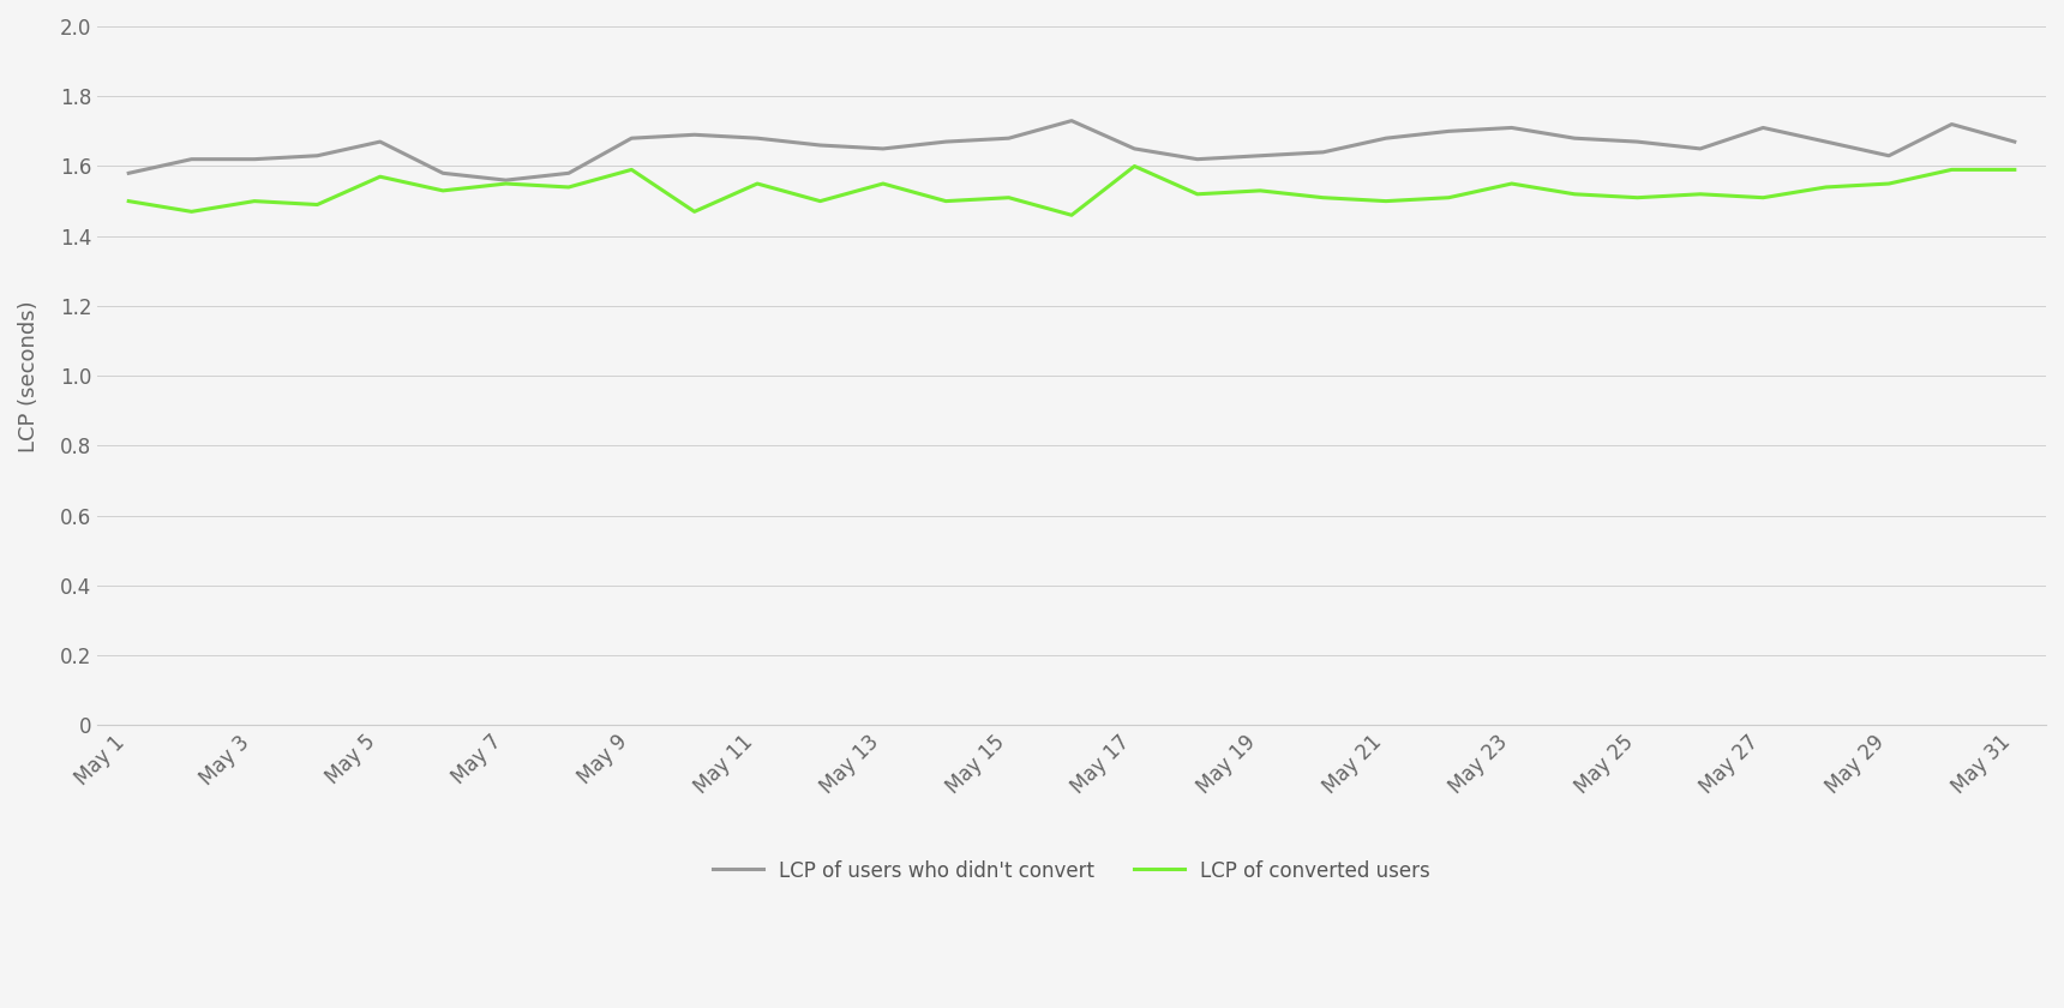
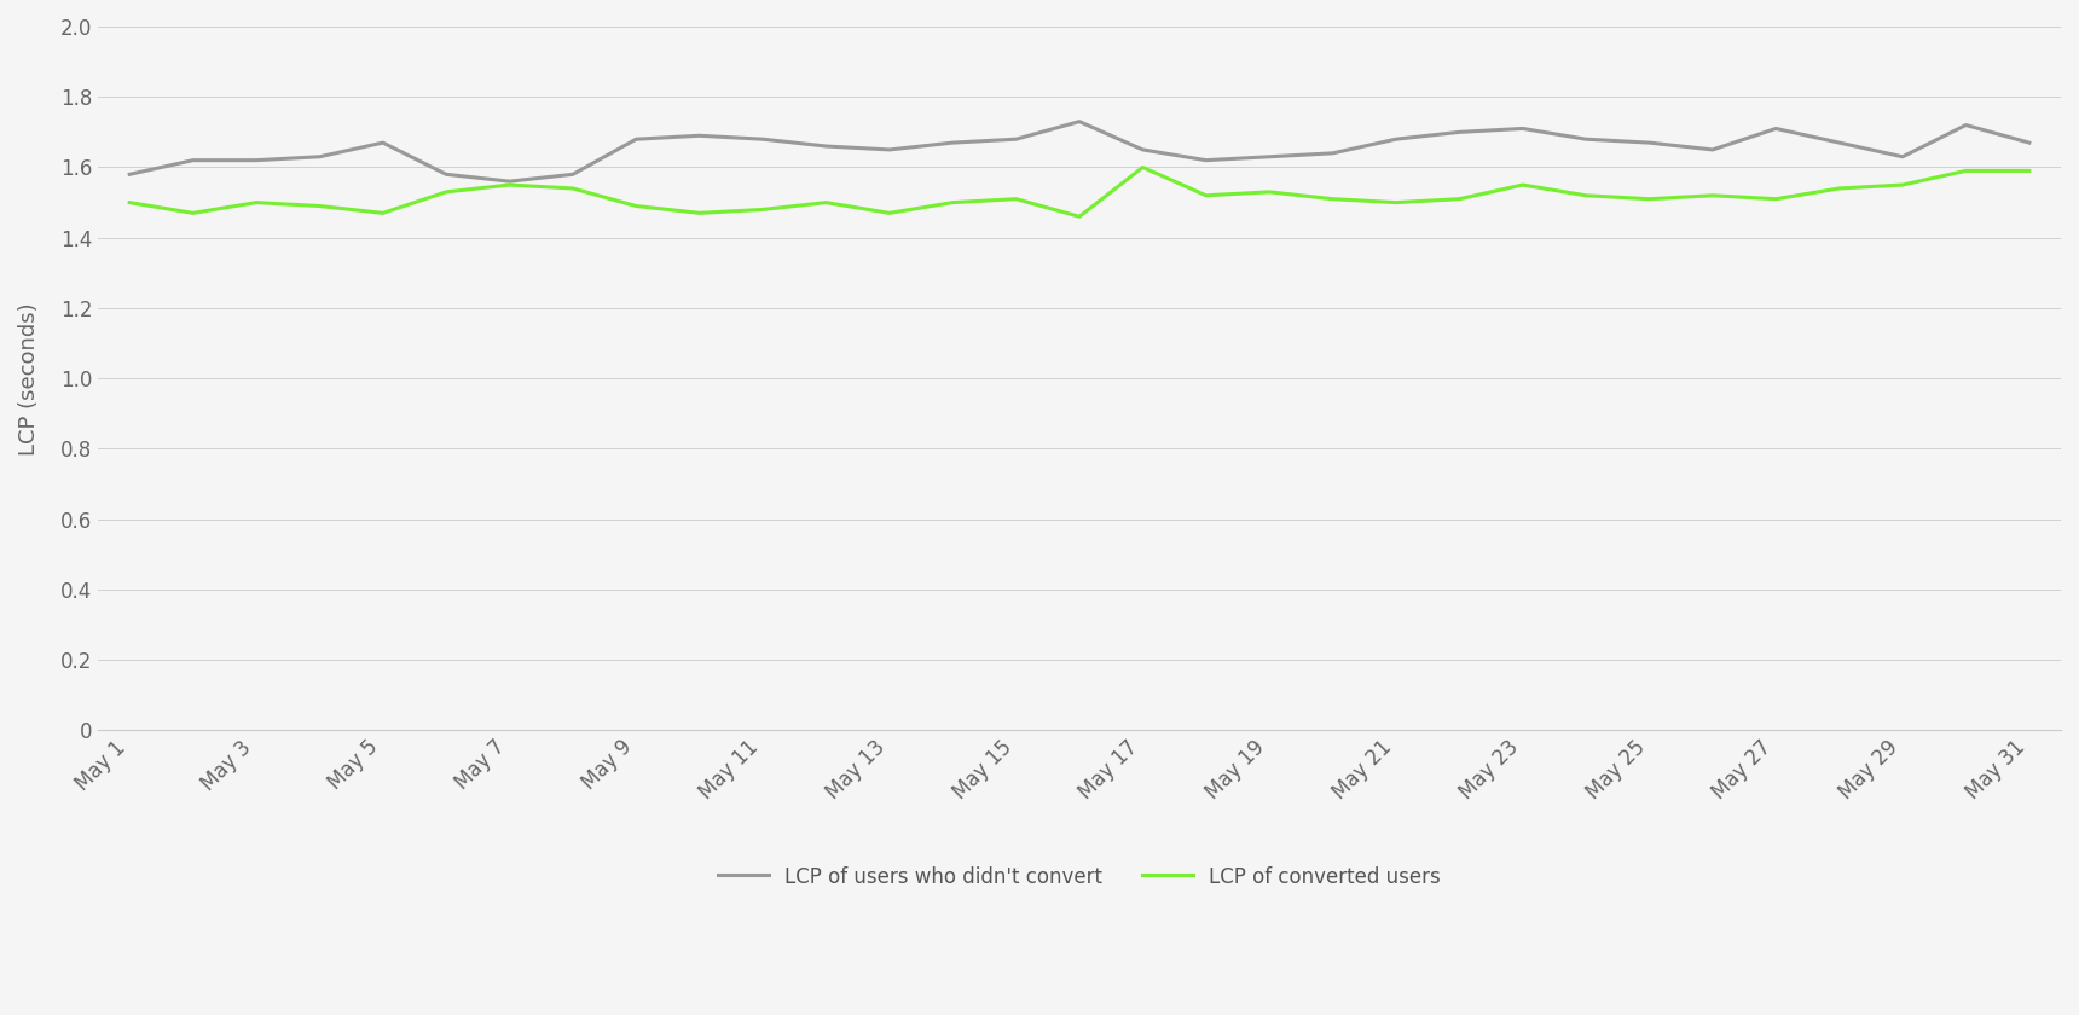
LCP of converted users/May 5: 1.57 -> 1.47
LCP of converted users/May 9: 1.59 -> 1.49
LCP of converted users/May 11: 1.55 -> 1.48
LCP of converted users/May 13: 1.55 -> 1.47
